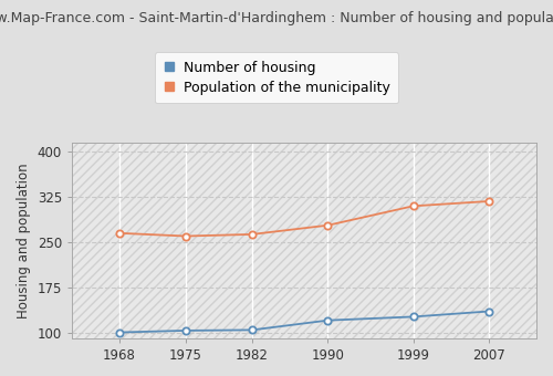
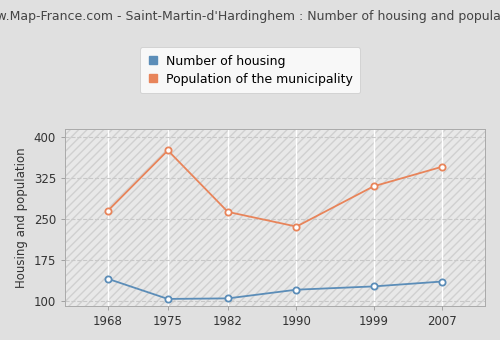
Number of housing/1968: 100 -> 140
Population of the municipality/1975: 260 -> 376
Population of the municipality/1990: 278 -> 236
Population of the municipality/2007: 318 -> 346
